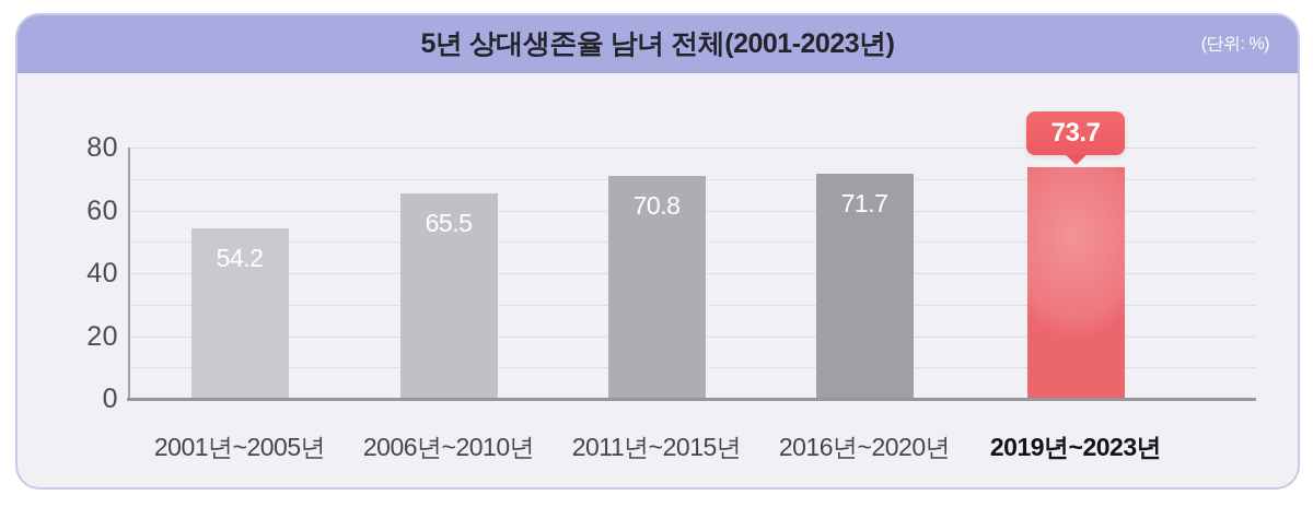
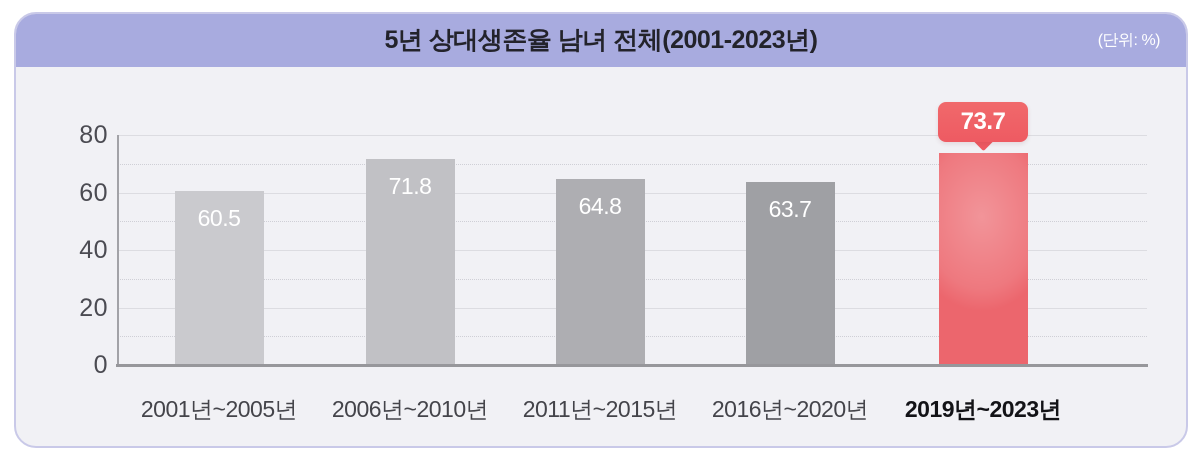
2001년~2005년: 54.2 -> 60.5
2006년~2010년: 65.5 -> 71.8
2011년~2015년: 70.8 -> 64.8
2016년~2020년: 71.7 -> 63.7
